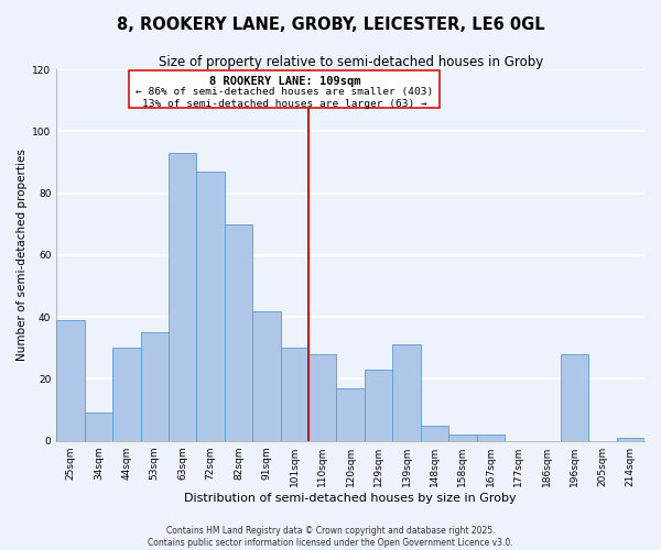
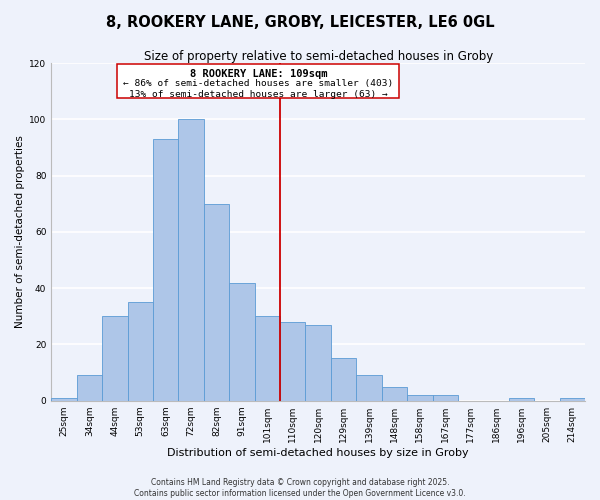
25sqm: 39 -> 1
72sqm: 87 -> 100
120sqm: 17 -> 27
129sqm: 23 -> 15
139sqm: 31 -> 9
196sqm: 28 -> 1
